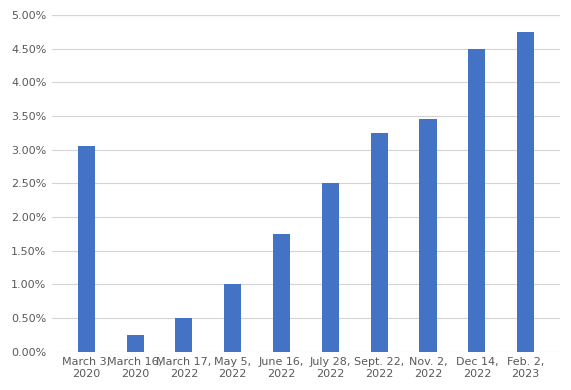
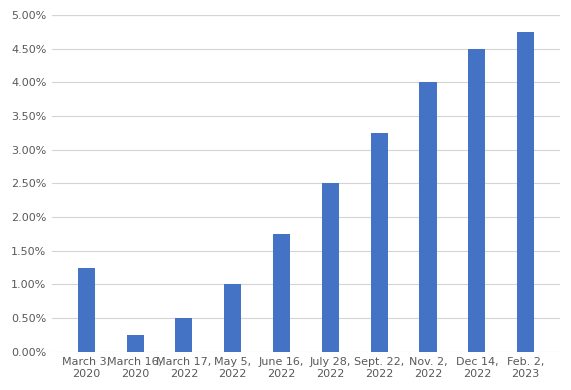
March 3, 2020: 3.06% -> 1.25%
Nov. 2, 2022: 3.46% -> 4.00%
